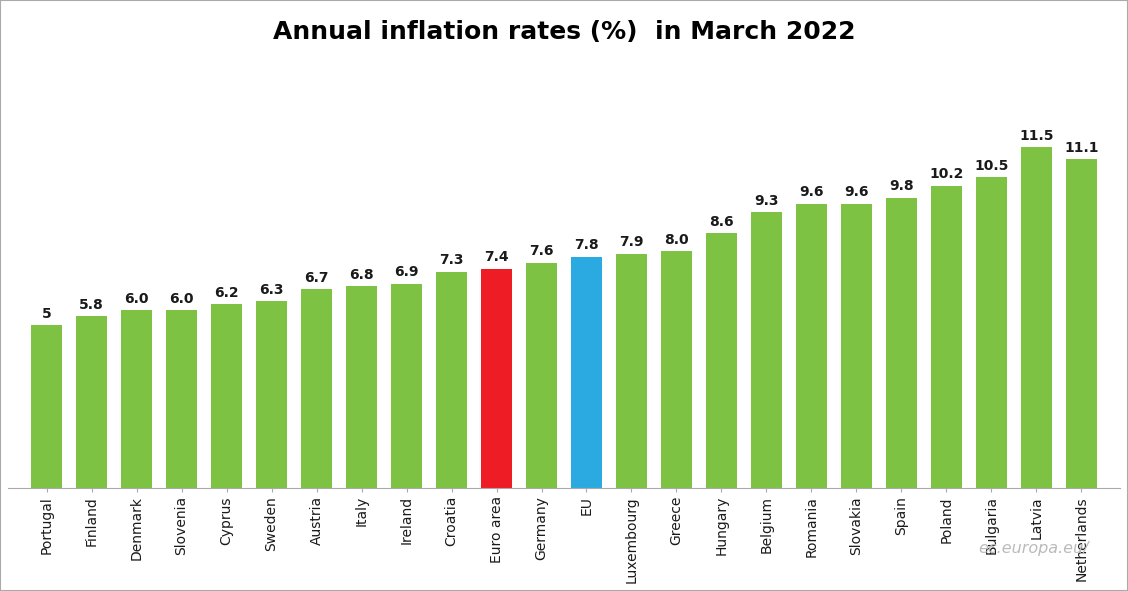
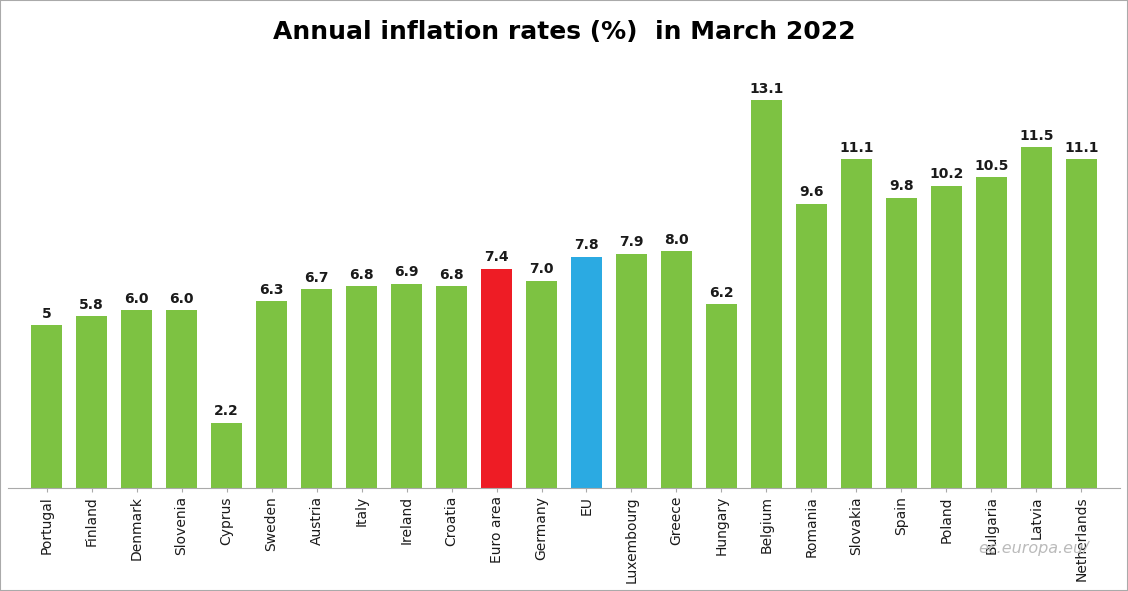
Cyprus: 6.2 -> 2.2
Croatia: 7.3 -> 6.8
Germany: 7.6 -> 7.0
Hungary: 8.6 -> 6.2
Belgium: 9.3 -> 13.1
Slovakia: 9.6 -> 11.1
